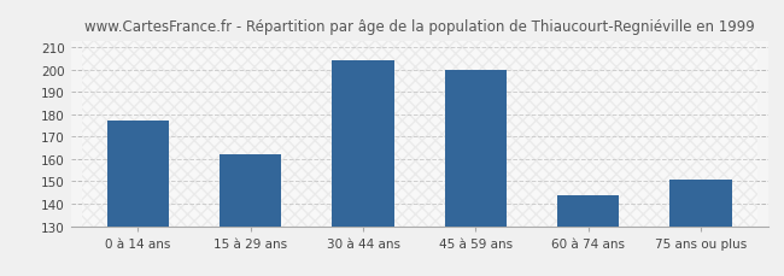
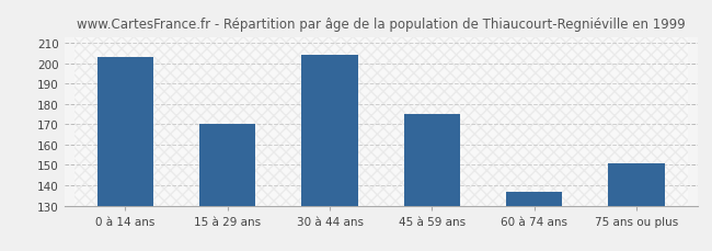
0 à 14 ans: 177 -> 203
15 à 29 ans: 162 -> 170
45 à 59 ans: 200 -> 175
60 à 74 ans: 144 -> 137
